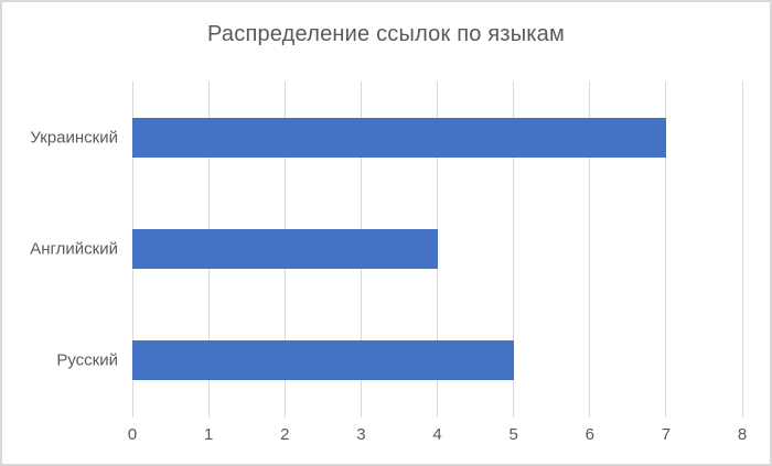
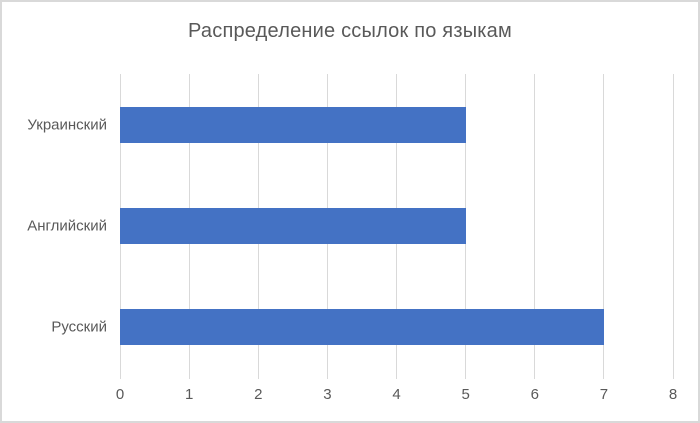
Украинский: 7 -> 5
Английский: 4 -> 5
Русский: 5 -> 7
